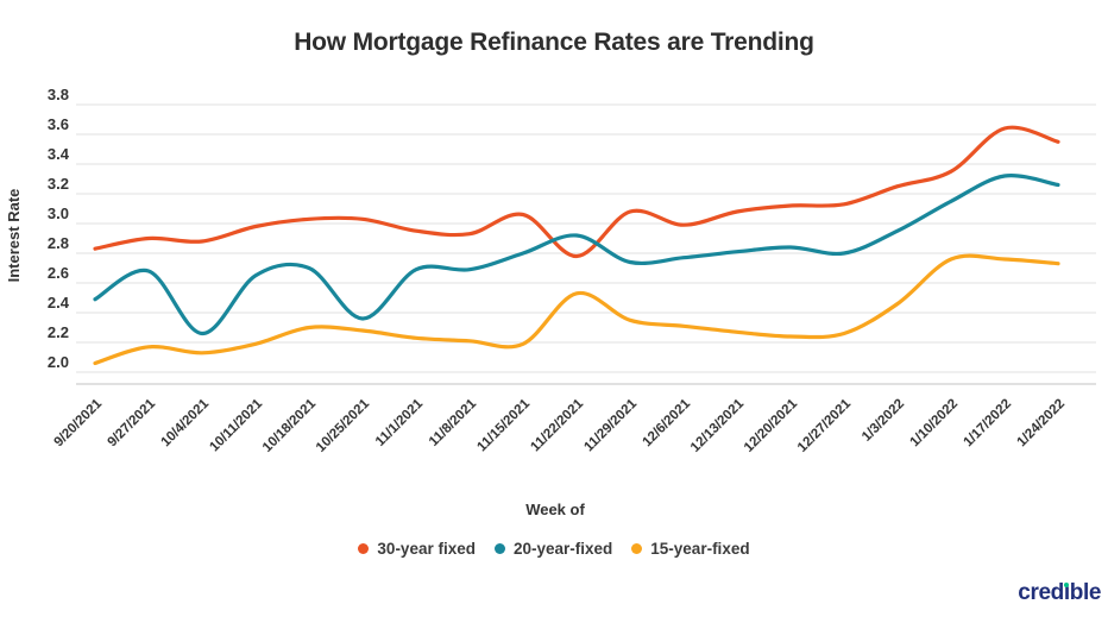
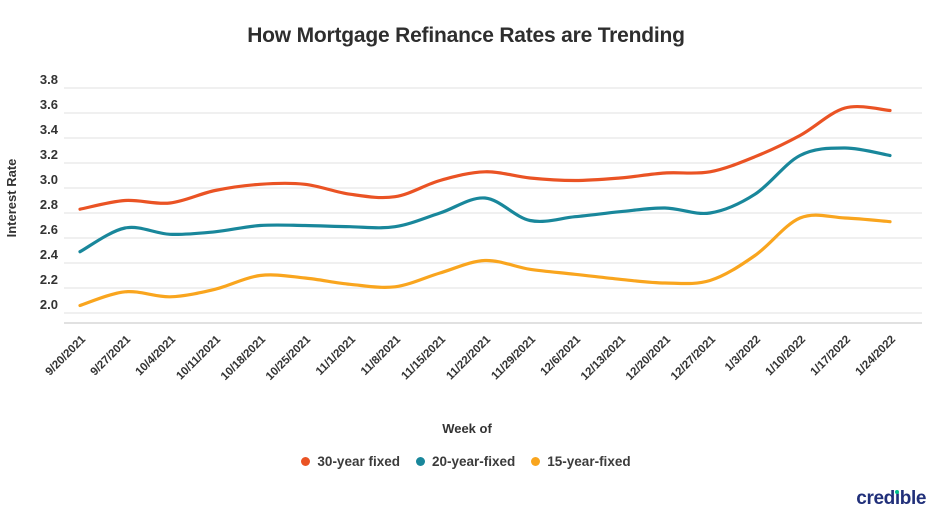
20-year-fixed/10/4/2021: 2.26 -> 2.63
20-year-fixed/10/25/2021: 2.36 -> 2.70
15-year-fixed/11/15/2021: 2.19 -> 2.32
30-year fixed/11/22/2021: 2.78 -> 3.13
15-year-fixed/11/22/2021: 2.53 -> 2.42
30-year fixed/12/6/2021: 2.99 -> 3.06
30-year fixed/1/10/2022: 3.35 -> 3.42
20-year-fixed/1/10/2022: 3.15 -> 3.26
30-year fixed/1/24/2022: 3.55 -> 3.62
